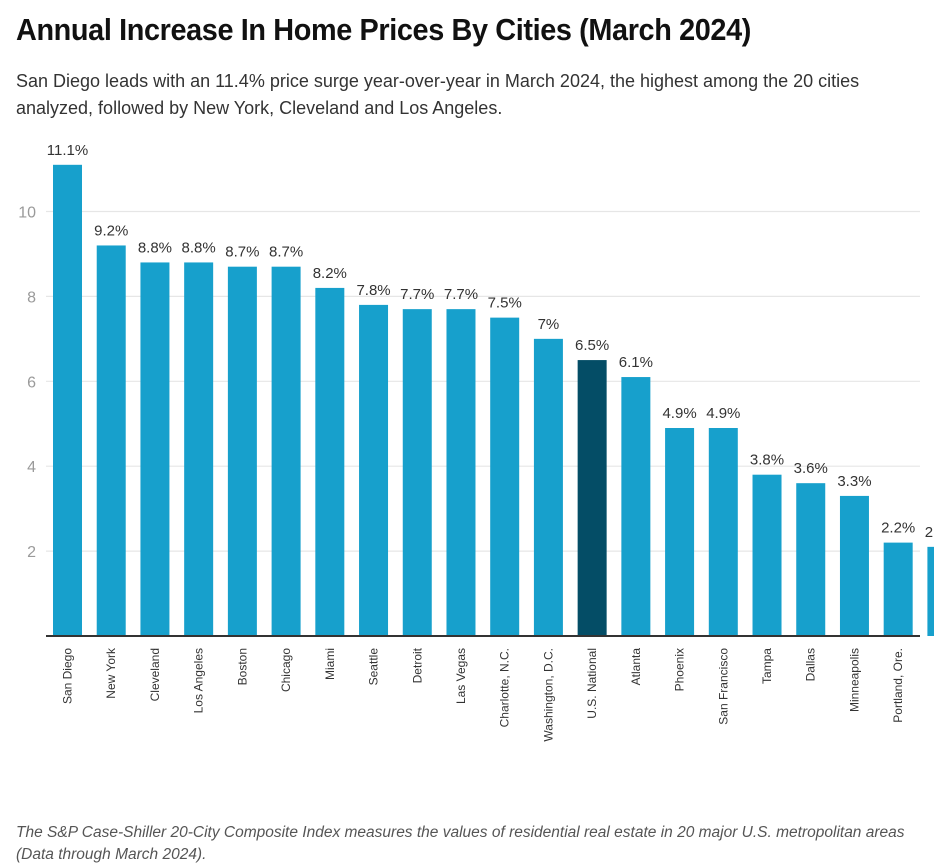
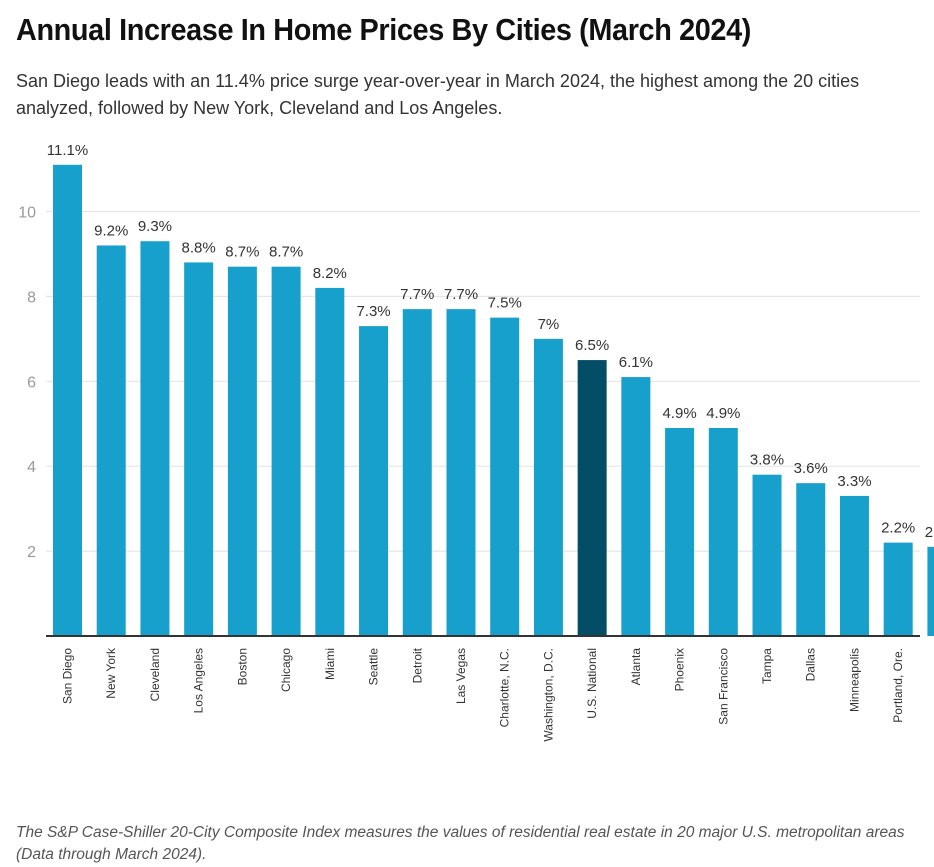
Cleveland: 8.8% -> 9.3%
Seattle: 7.8% -> 7.3%
